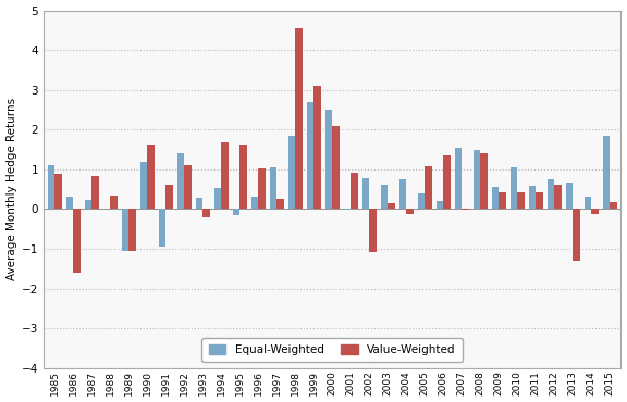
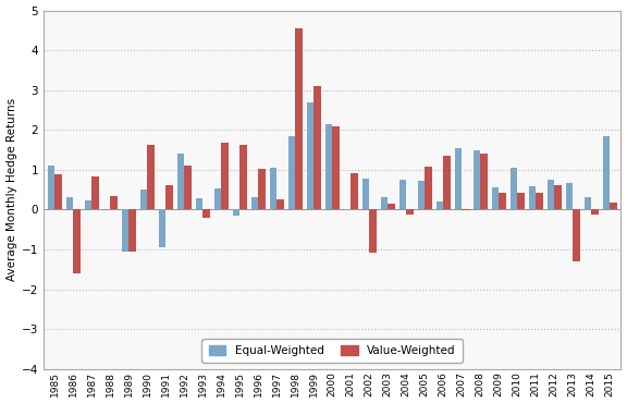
Equal-Weighted/1990: 1.20 -> 0.50
Equal-Weighted/2000: 2.50 -> 2.15
Equal-Weighted/2003: 0.60 -> 0.32
Equal-Weighted/2005: 0.40 -> 0.72
